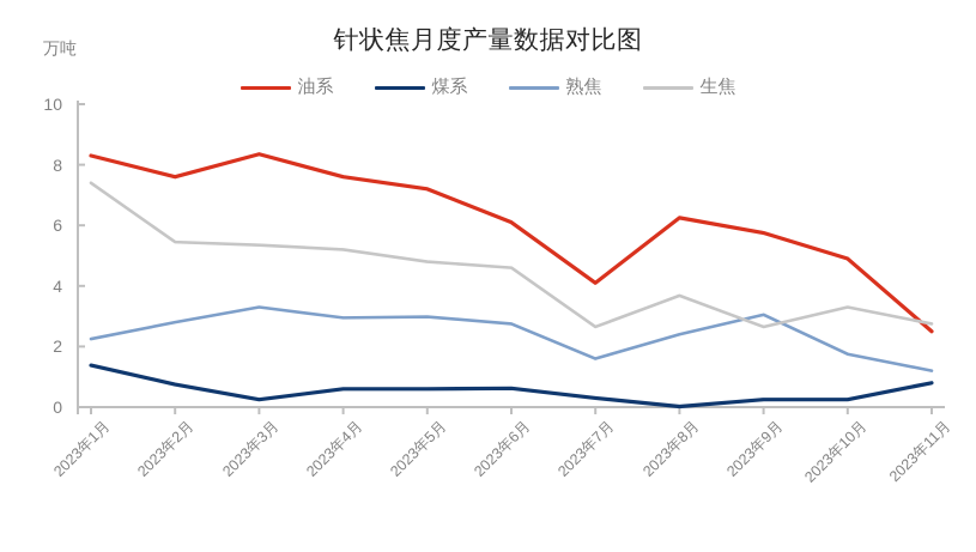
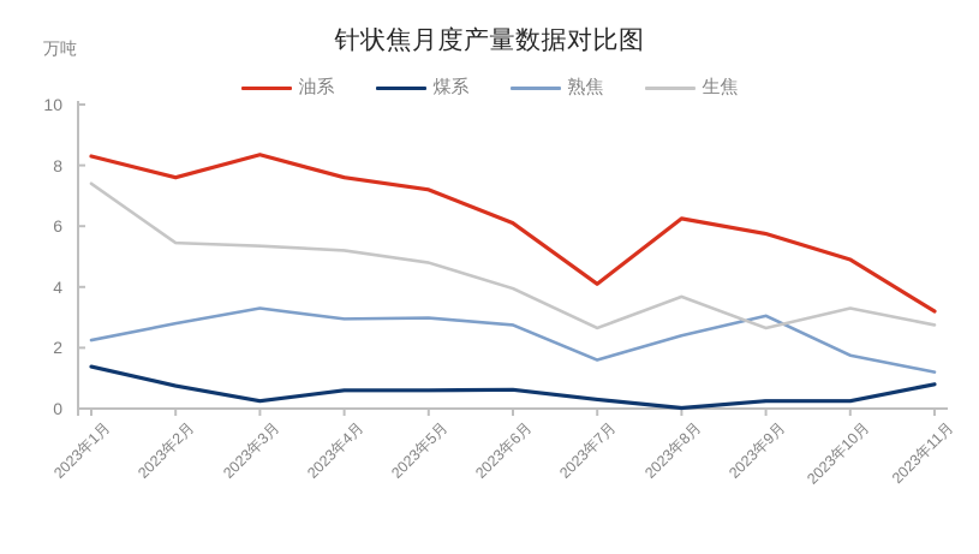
生焦/2023年6月: 4.6 -> 4.0
油系/2023年11月: 2.5 -> 3.2
